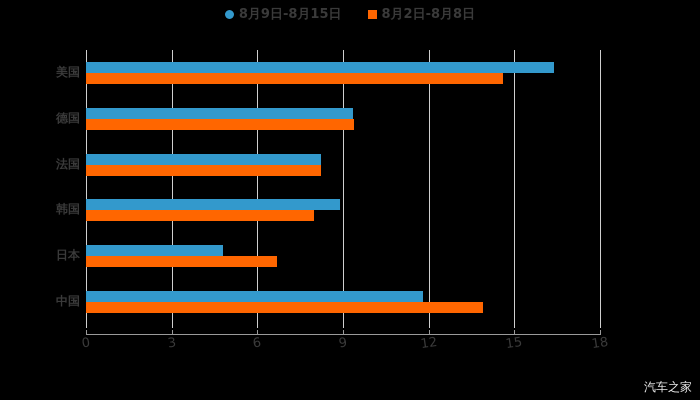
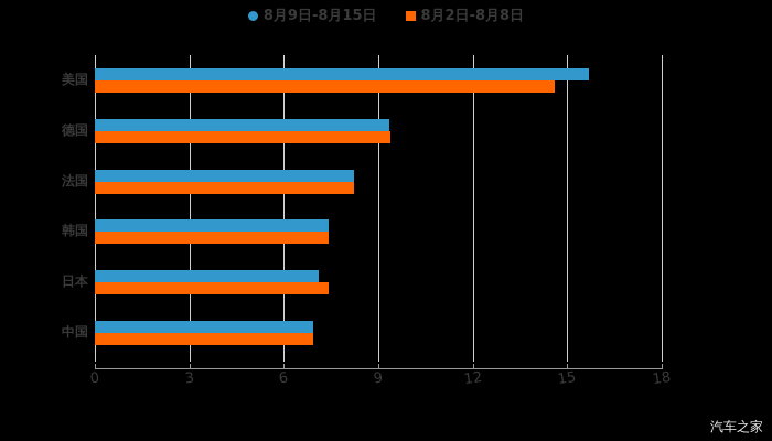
8月9日-8月15日/美国: 16.4 -> 15.7
8月9日-8月15日/韩国: 8.9 -> 7.4
8月2日-8月8日/韩国: 8.0 -> 7.4
8月9日-8月15日/日本: 4.8 -> 7.1
8月2日-8月8日/日本: 6.7 -> 7.4
8月9日-8月15日/中国: 11.8 -> 6.9
8月2日-8月8日/中国: 13.9 -> 6.9
